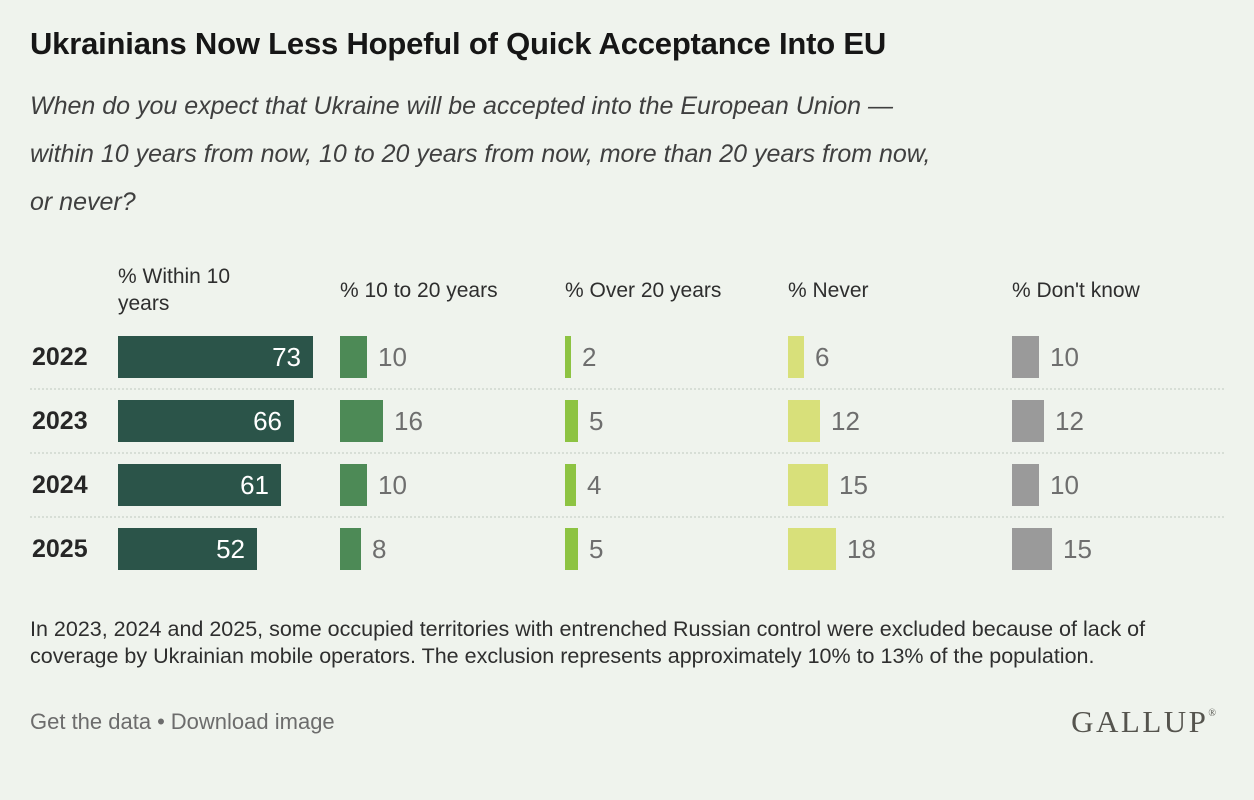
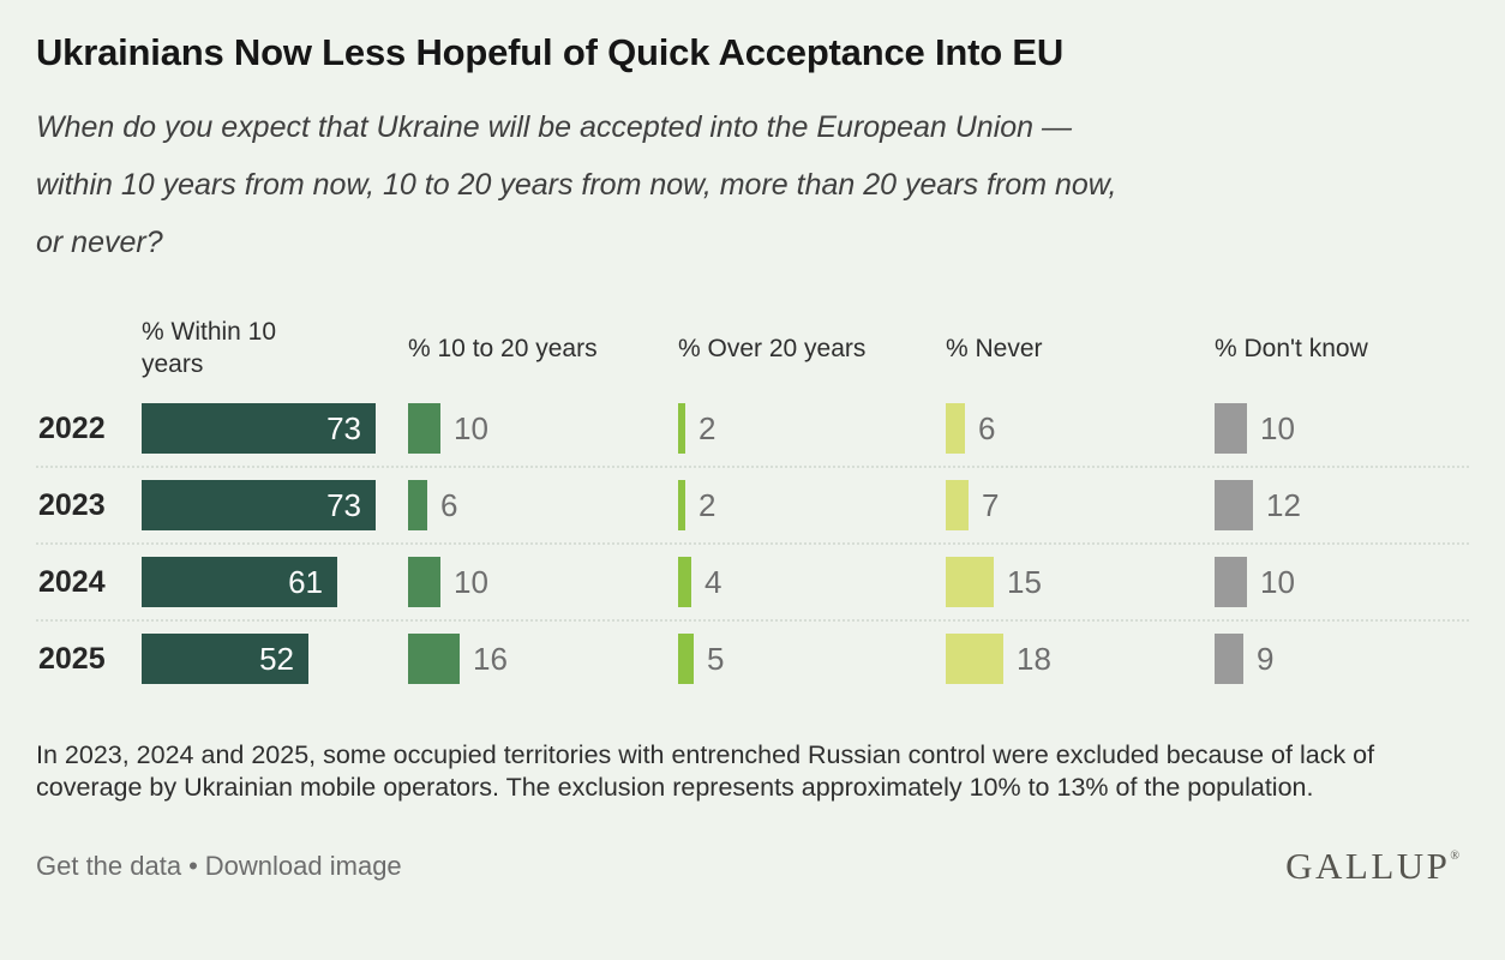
% Within 10 years/2023: 66 -> 73
% 10 to 20 years/2023: 16 -> 6
% Over 20 years/2023: 5 -> 2
% Never/2023: 12 -> 7
% 10 to 20 years/2025: 8 -> 16
% Don't know/2025: 15 -> 9
